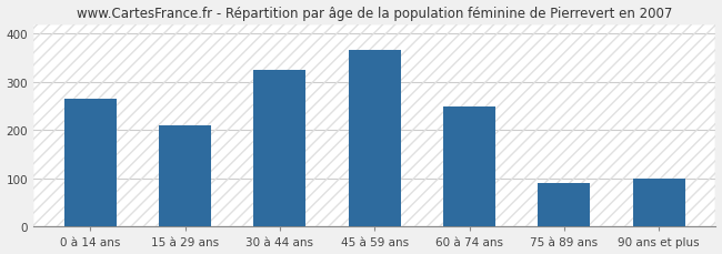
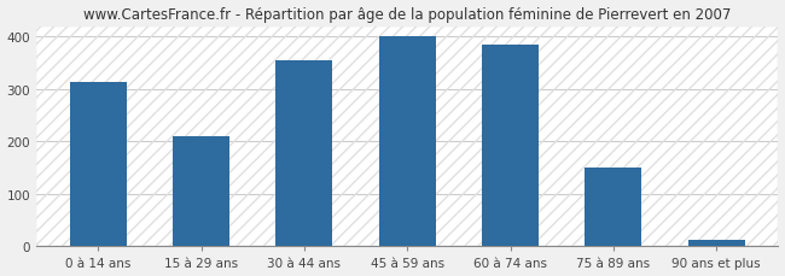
0 à 14 ans: 265 -> 313
30 à 44 ans: 325 -> 355
45 à 59 ans: 365 -> 401
60 à 74 ans: 250 -> 385
75 à 89 ans: 90 -> 150
90 ans et plus: 100 -> 13
